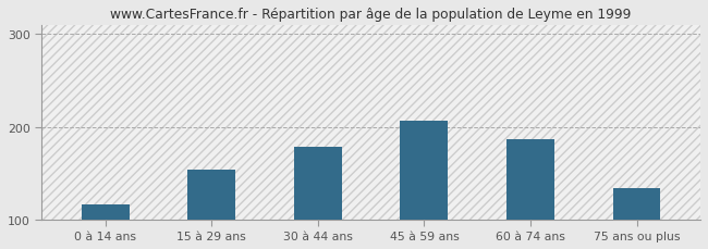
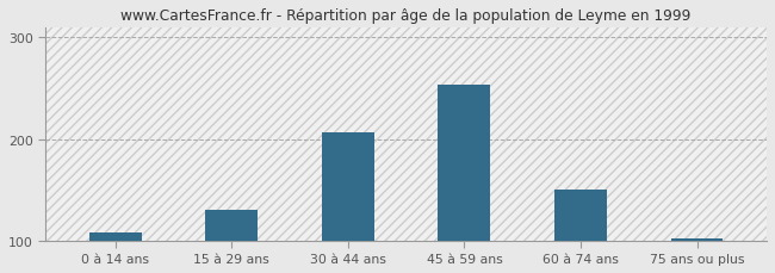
0 à 14 ans: 116 -> 108
15 à 29 ans: 154 -> 130
30 à 44 ans: 178 -> 207
45 à 59 ans: 206 -> 253
60 à 74 ans: 186 -> 150
75 ans ou plus: 134 -> 102
